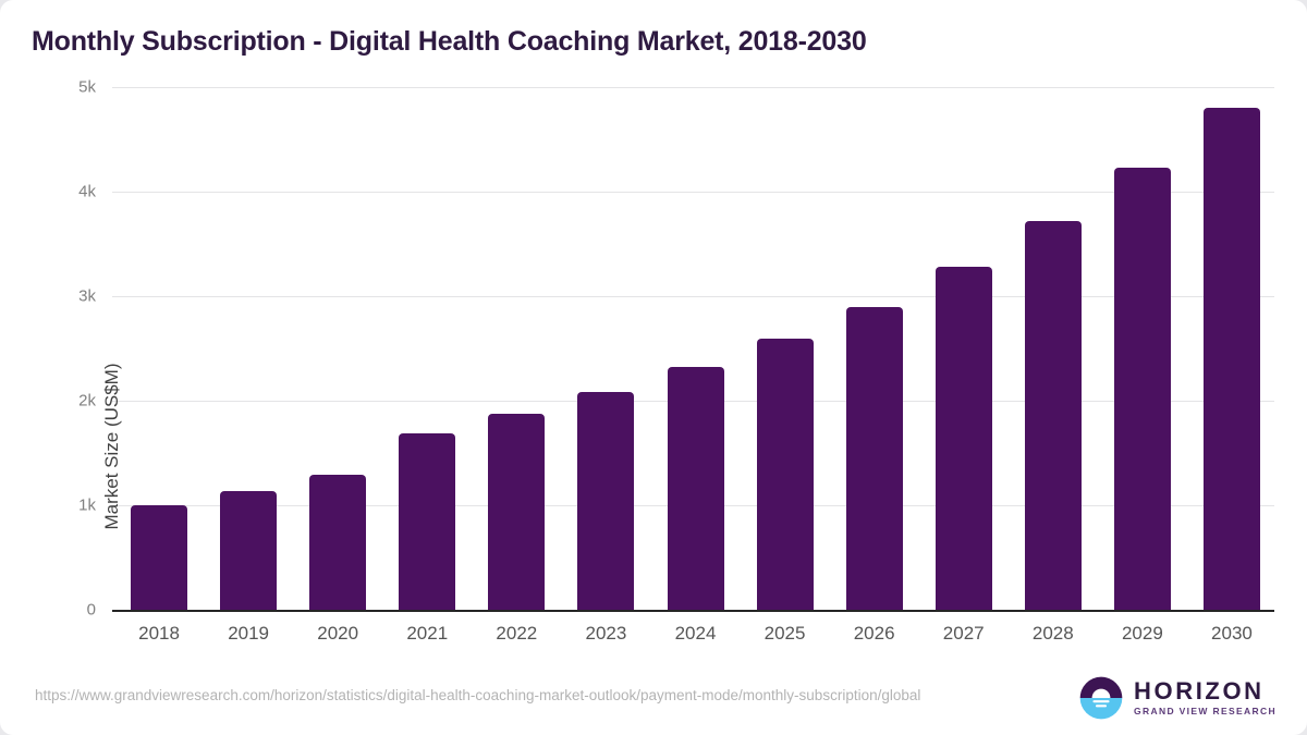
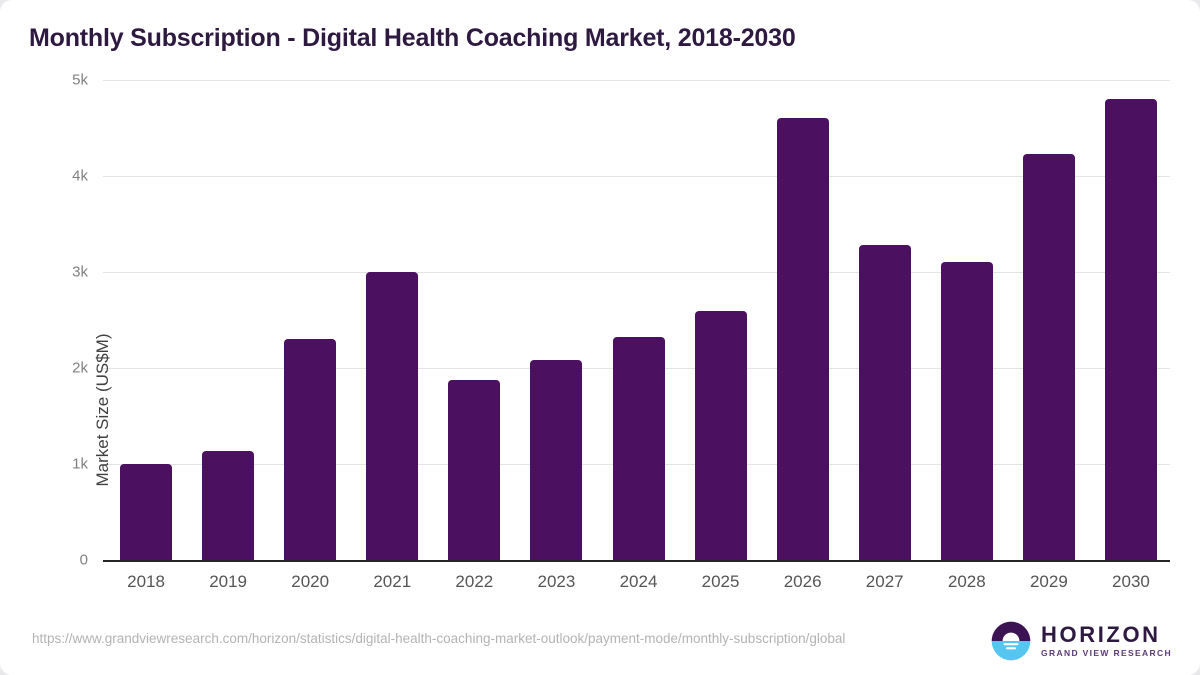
2020: 1.3k -> 2.3k
2021: 1.7k -> 3.0k
2026: 2.9k -> 4.6k
2028: 3.7k -> 3.1k
